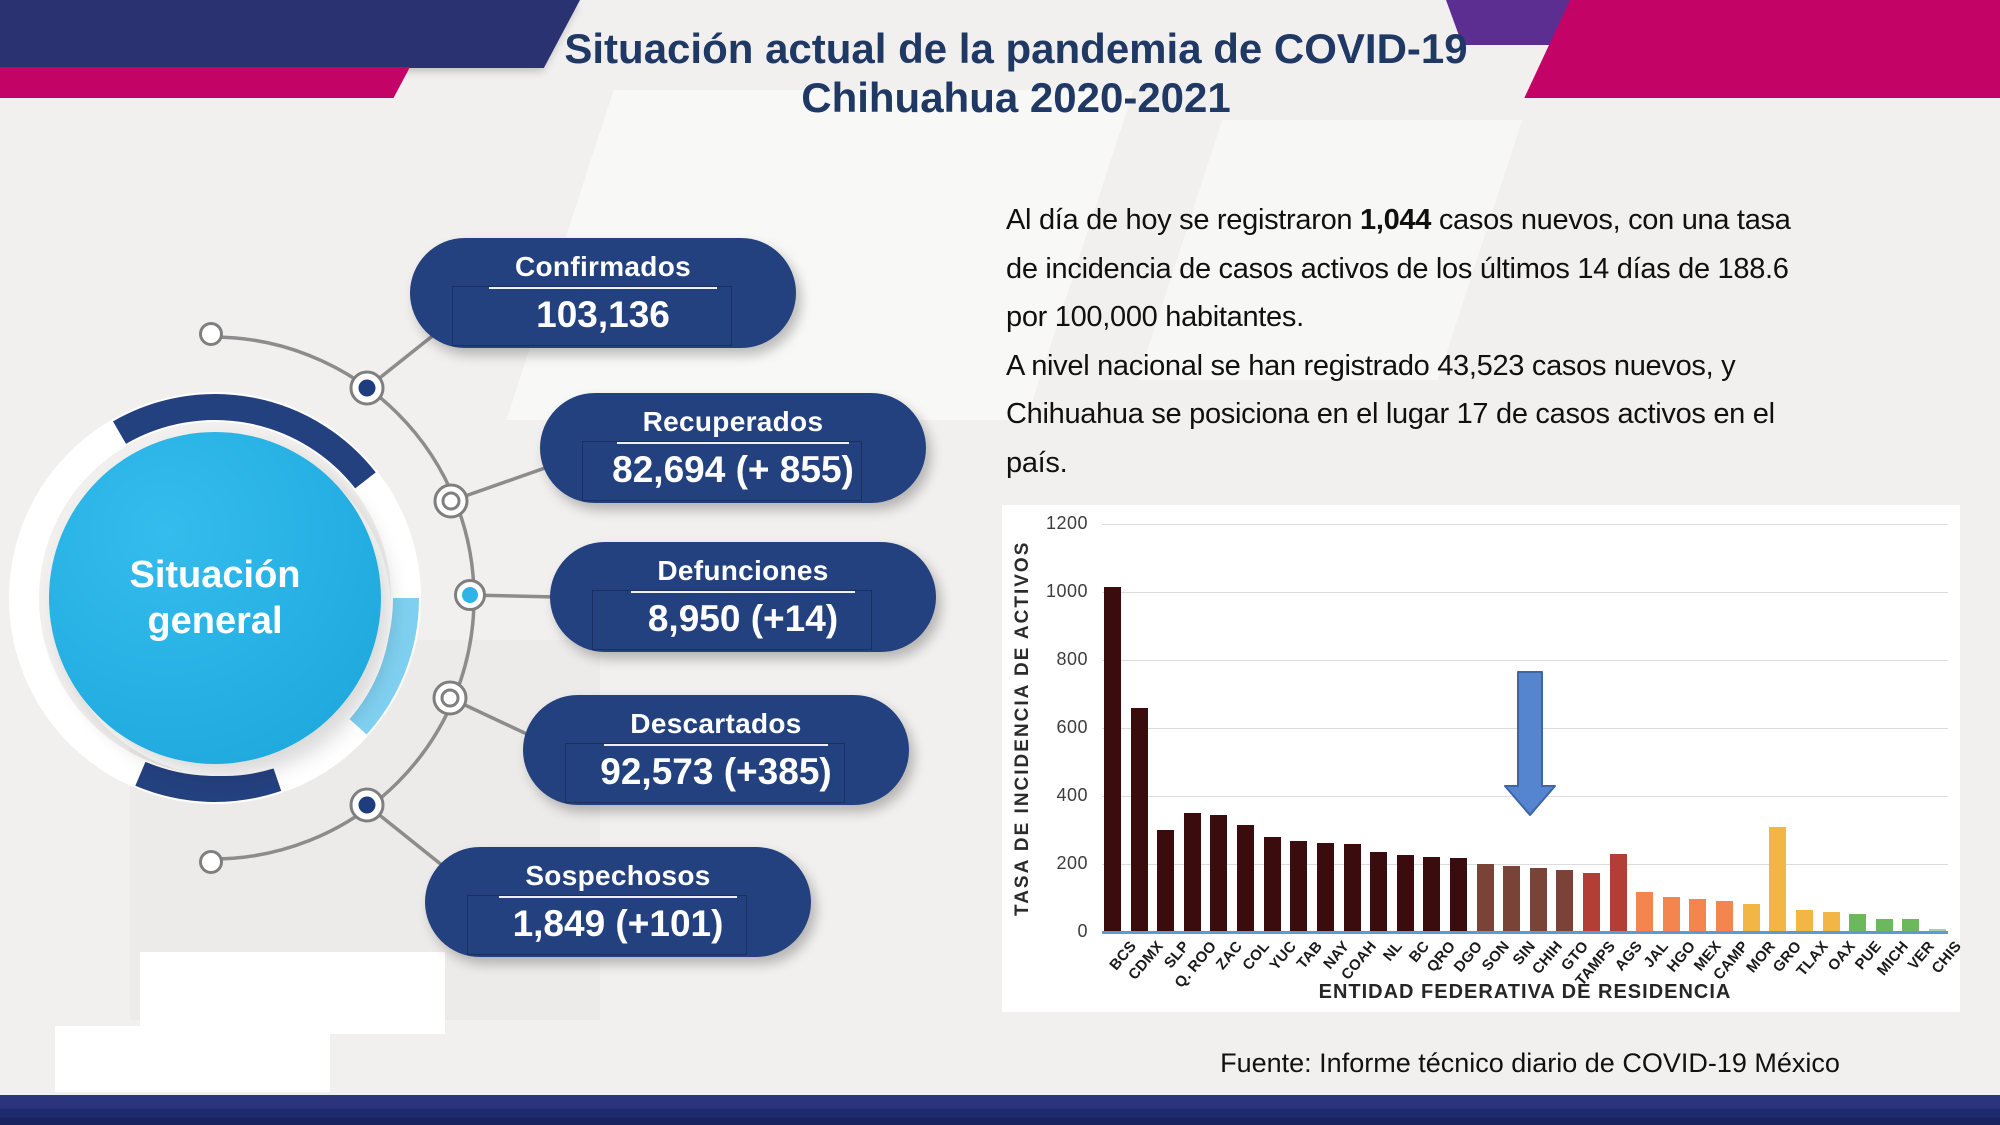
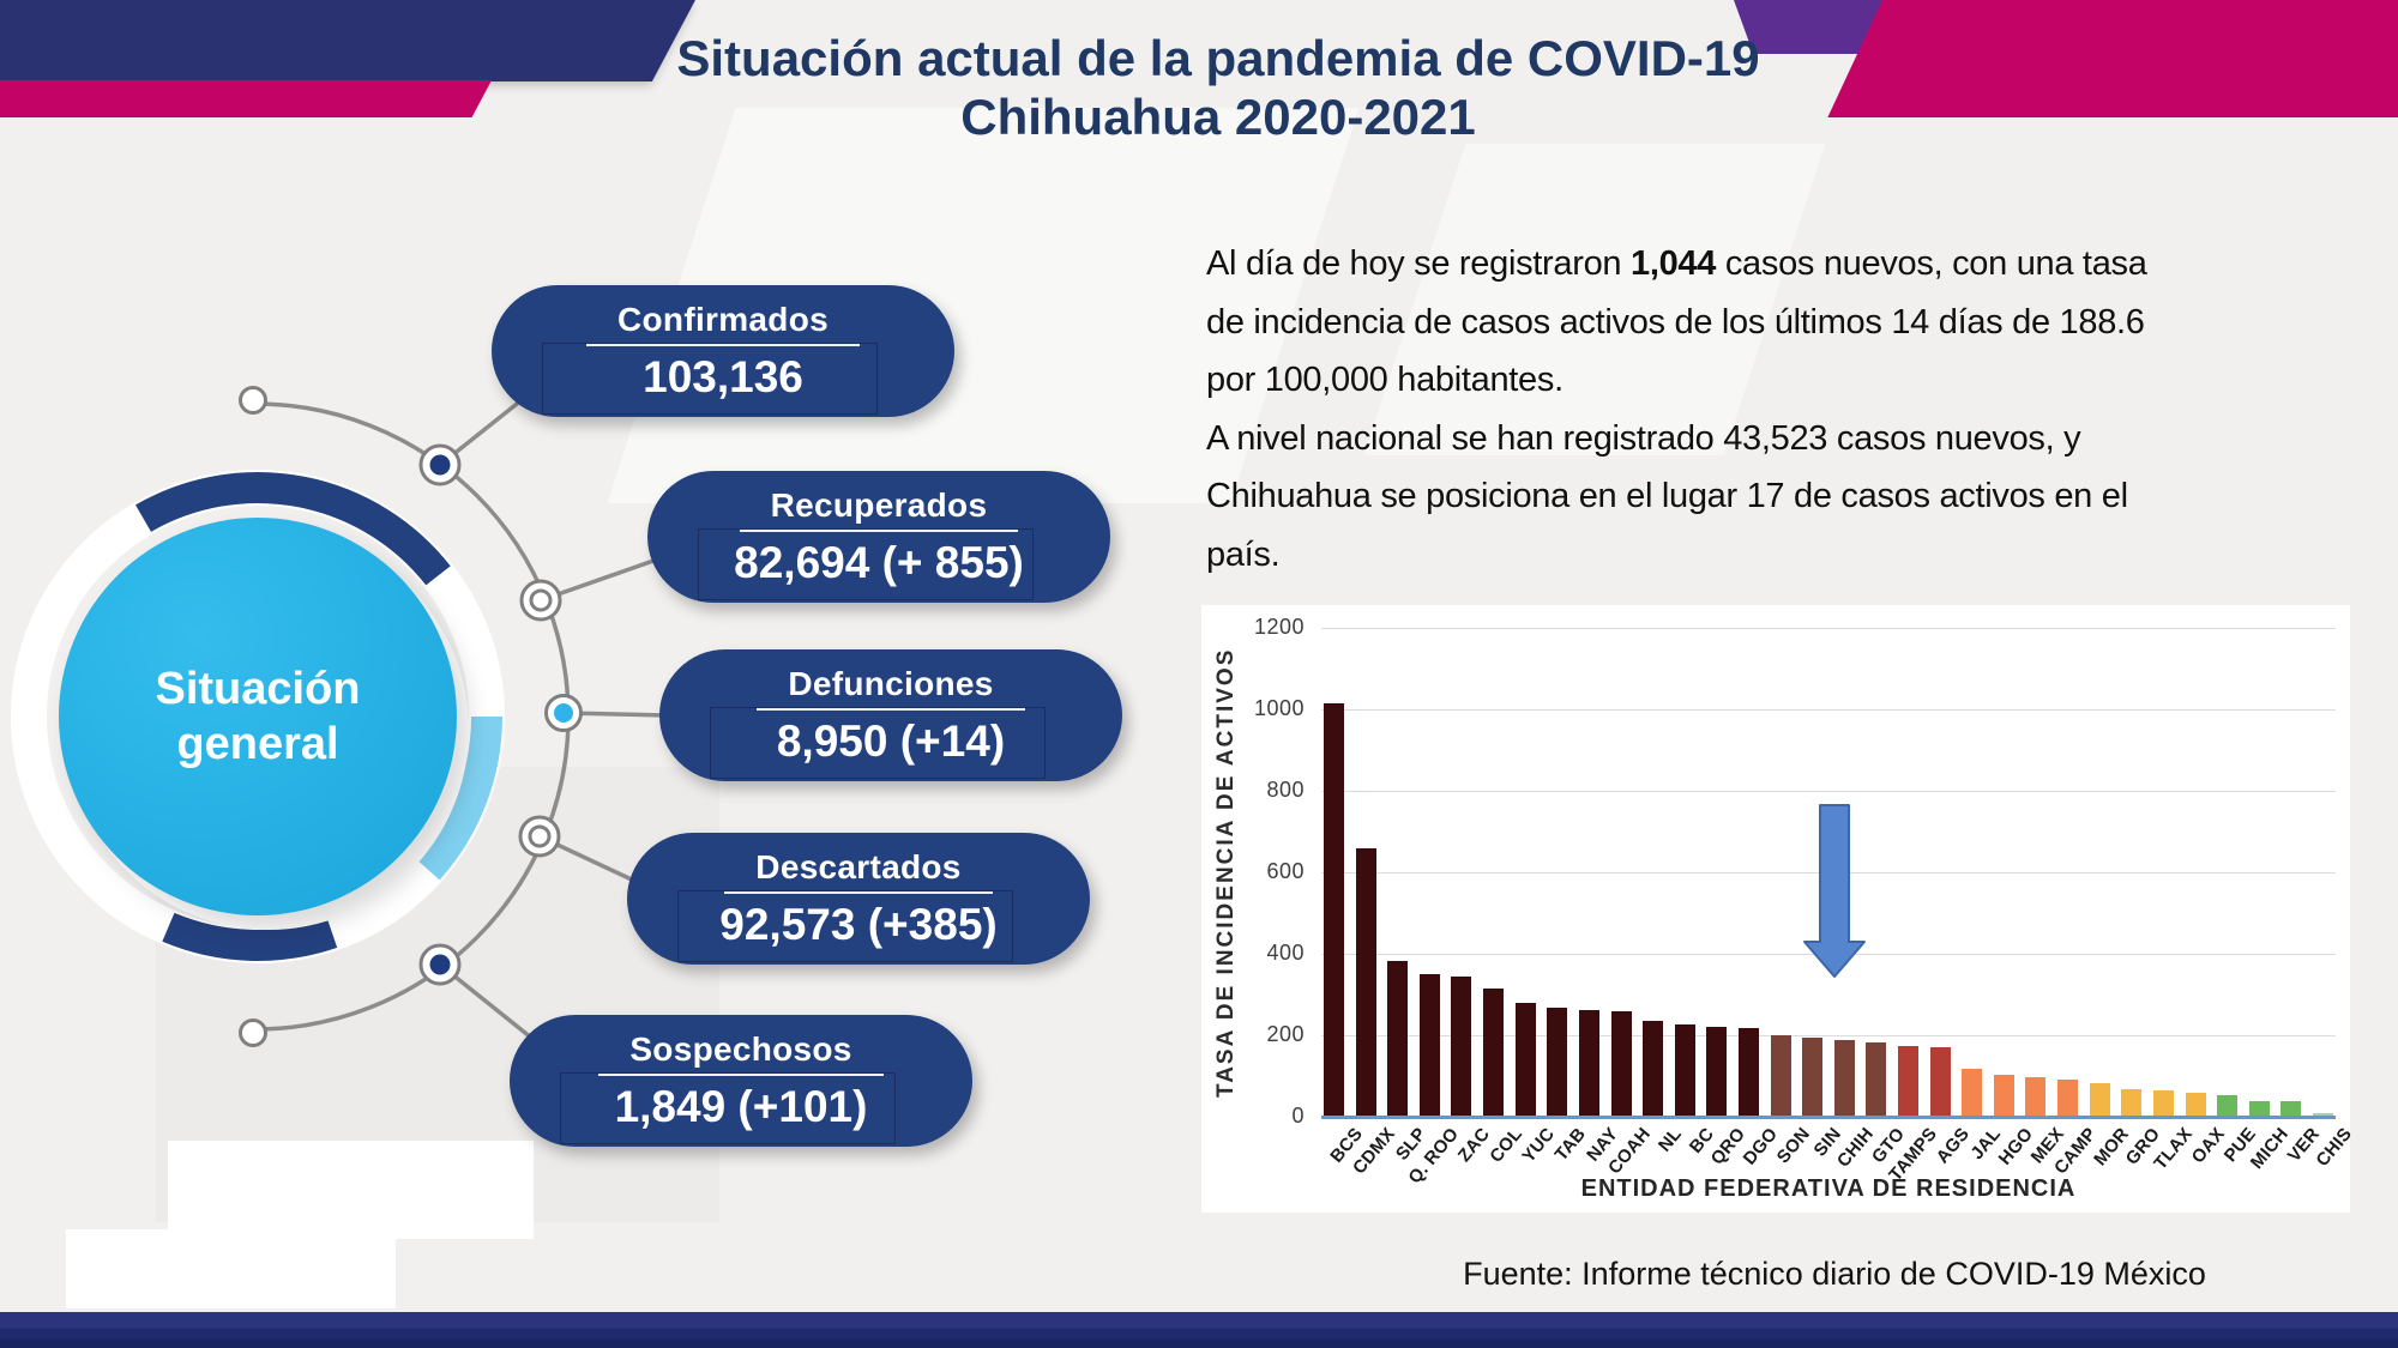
SLP: 300 -> 380
AGS: 230 -> 170
GRO: 310 -> 70
